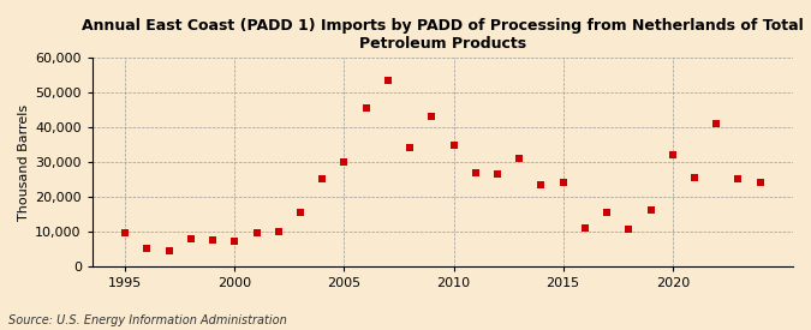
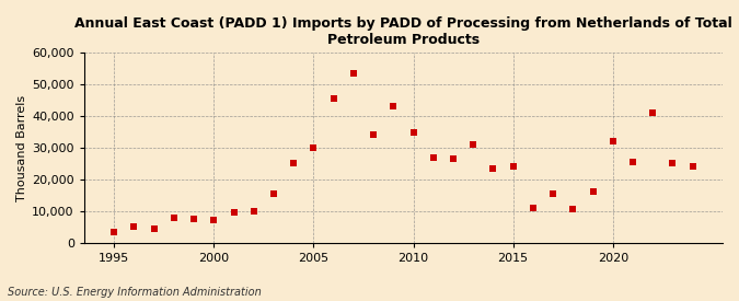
1995: 9,500 -> 3,500
